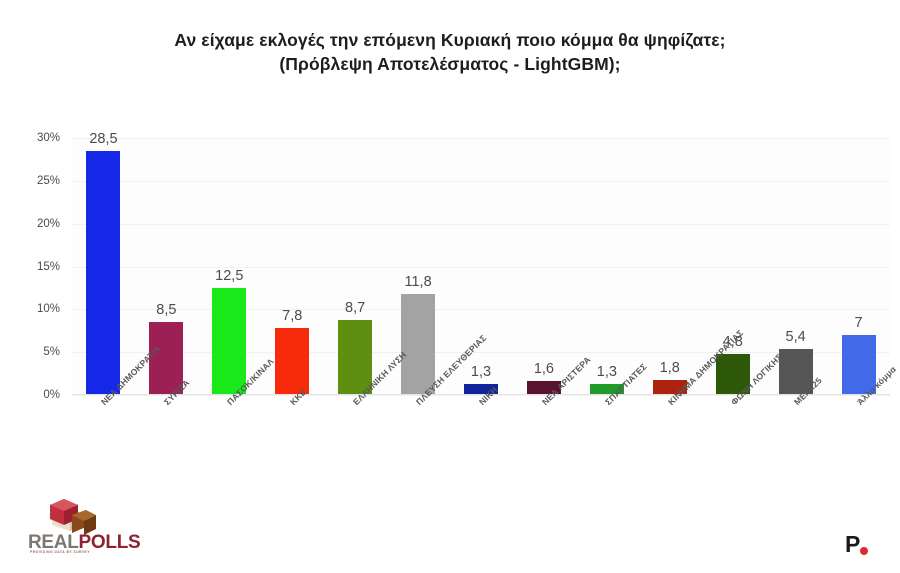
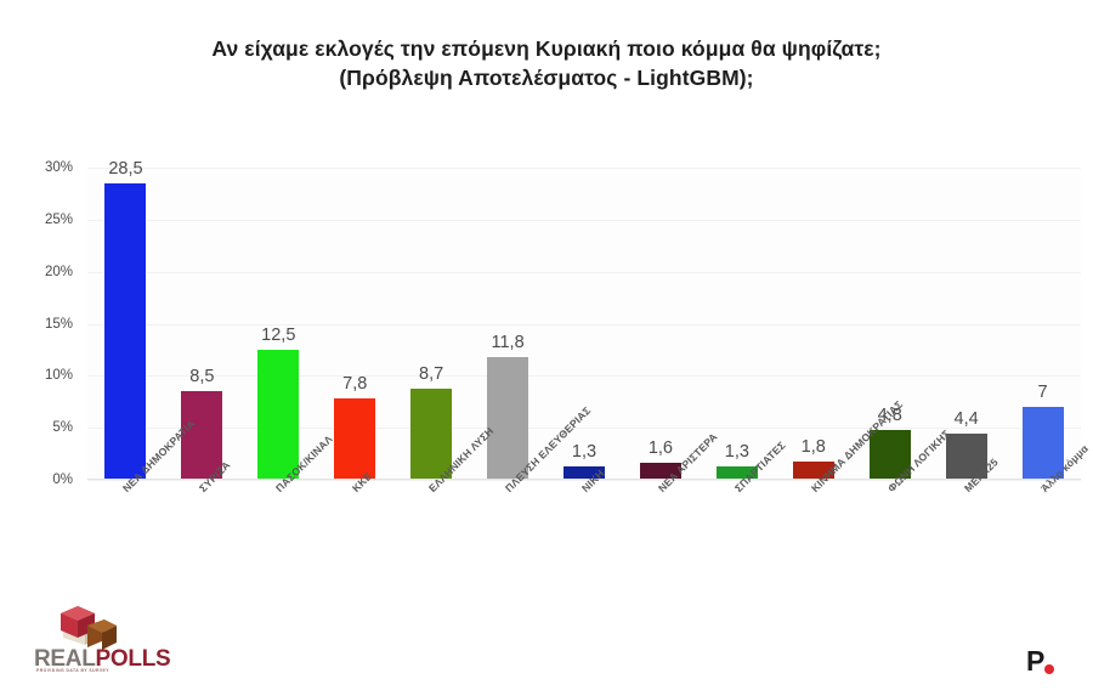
ΜΕΡΑ25: 5,4 -> 4,4
